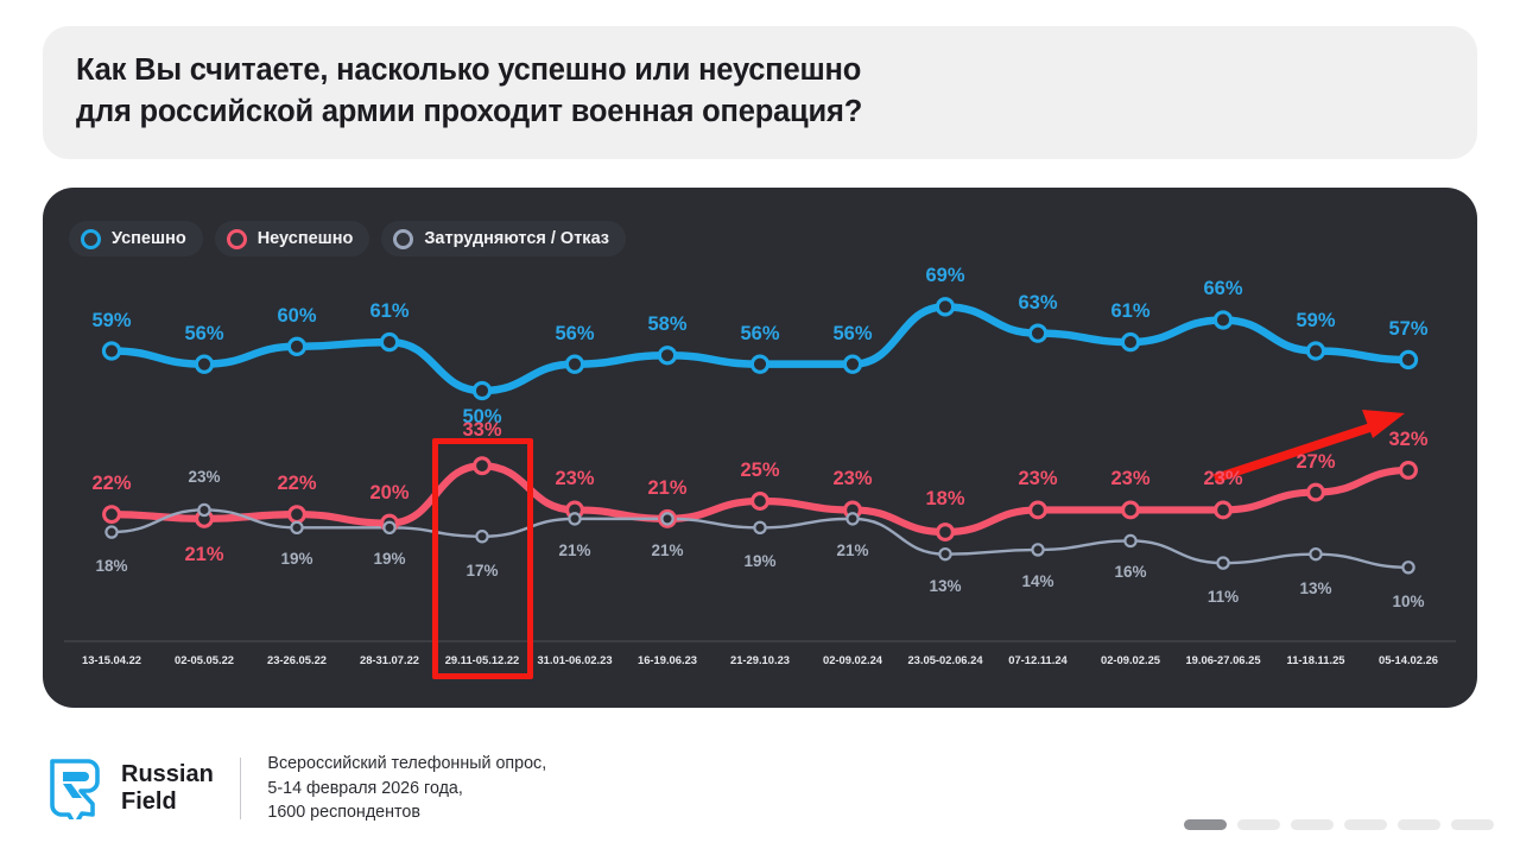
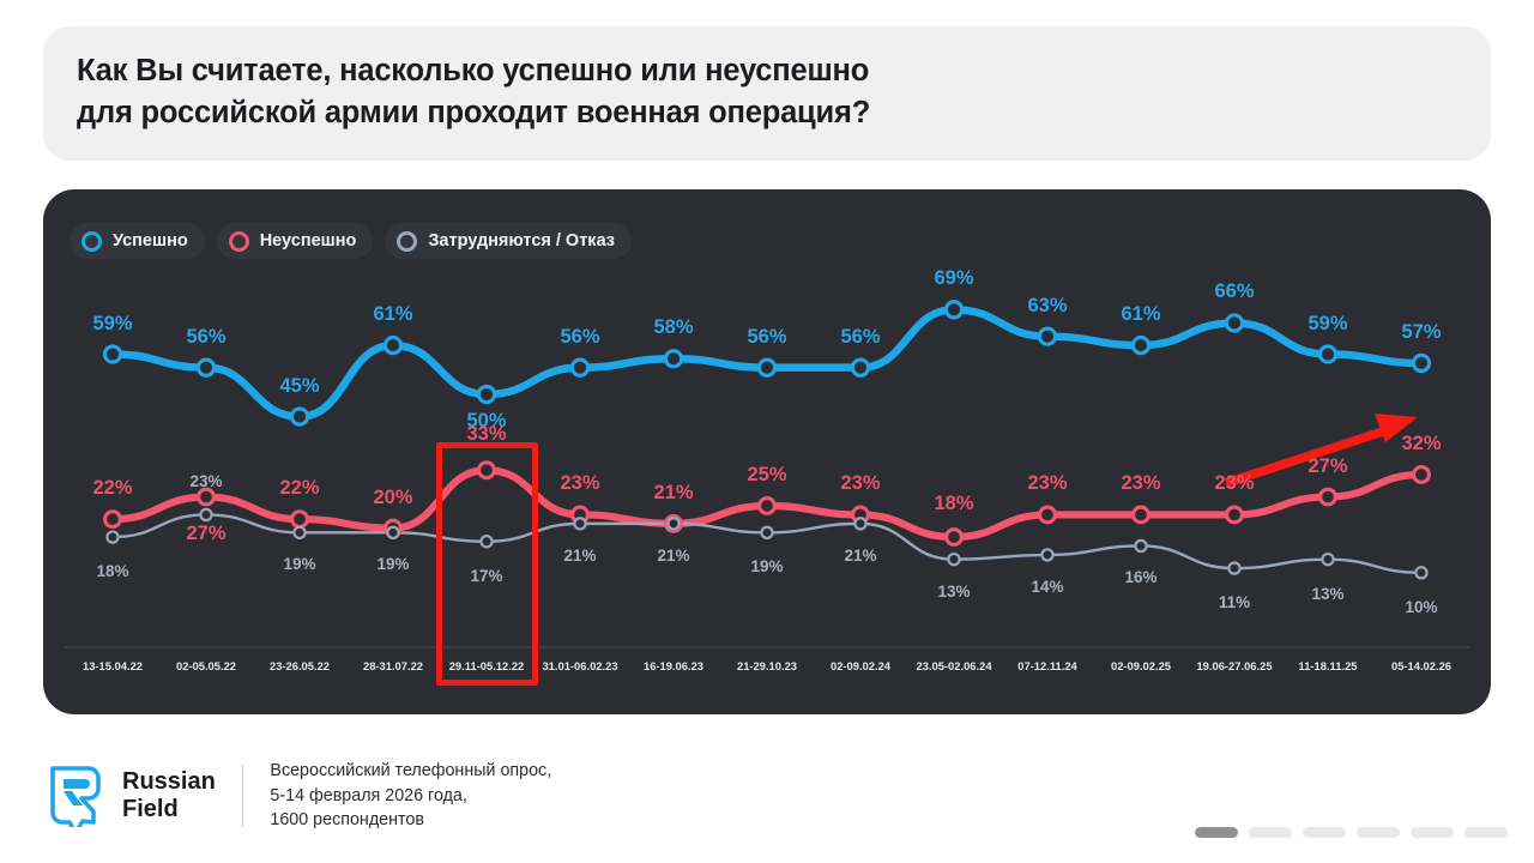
Неуспешно/02-05.05.22: 21% -> 27%
Успешно/23-26.05.22: 60% -> 45%
